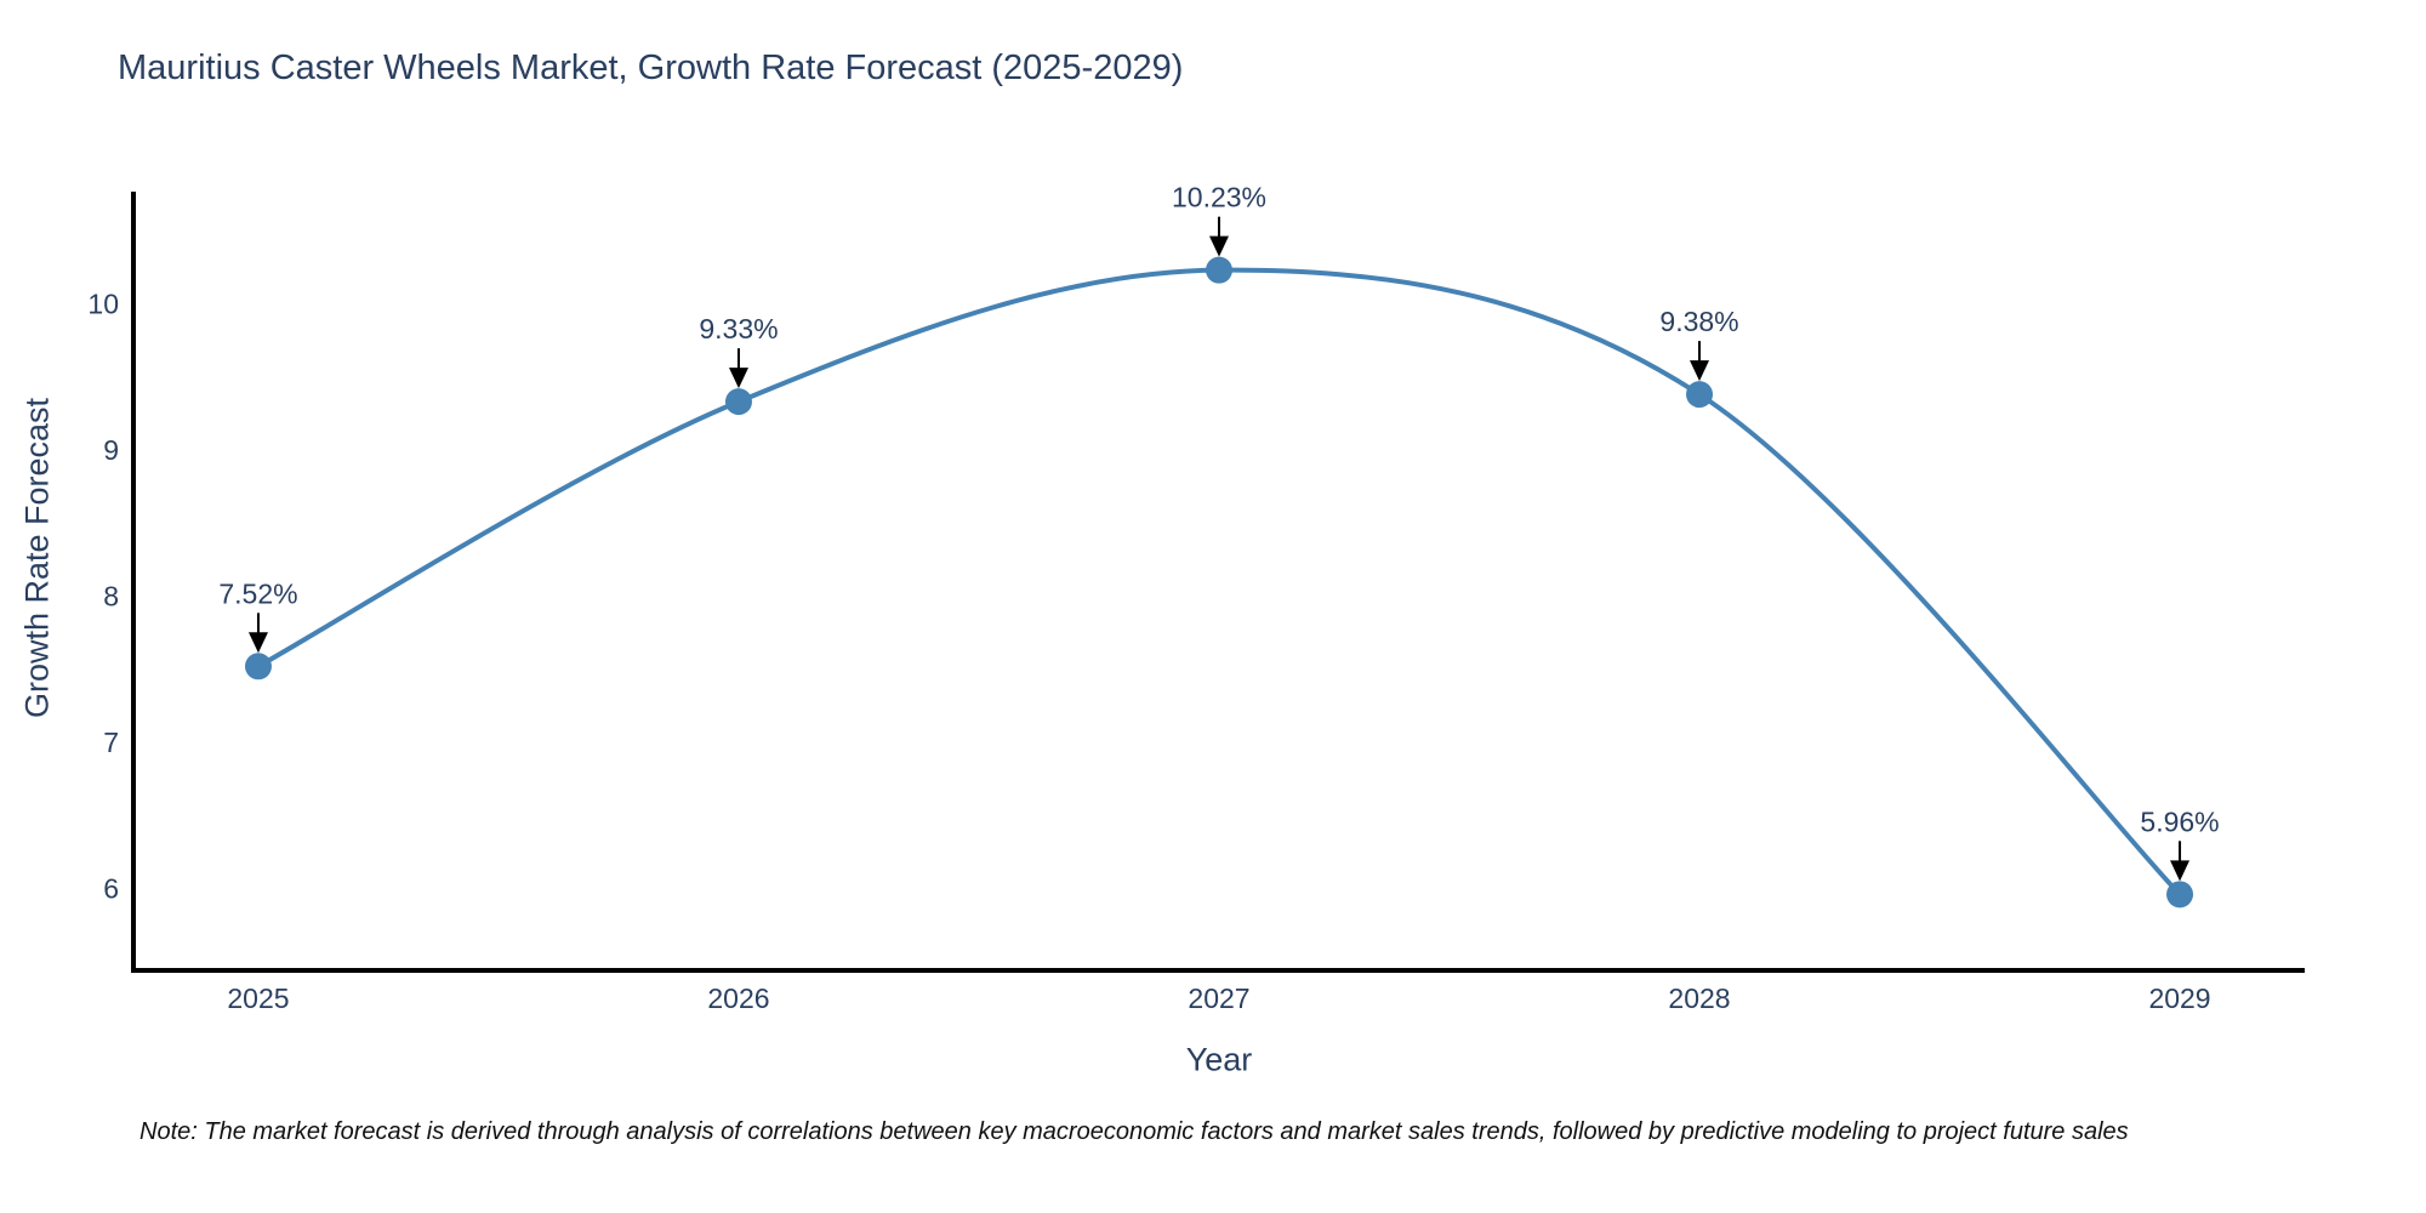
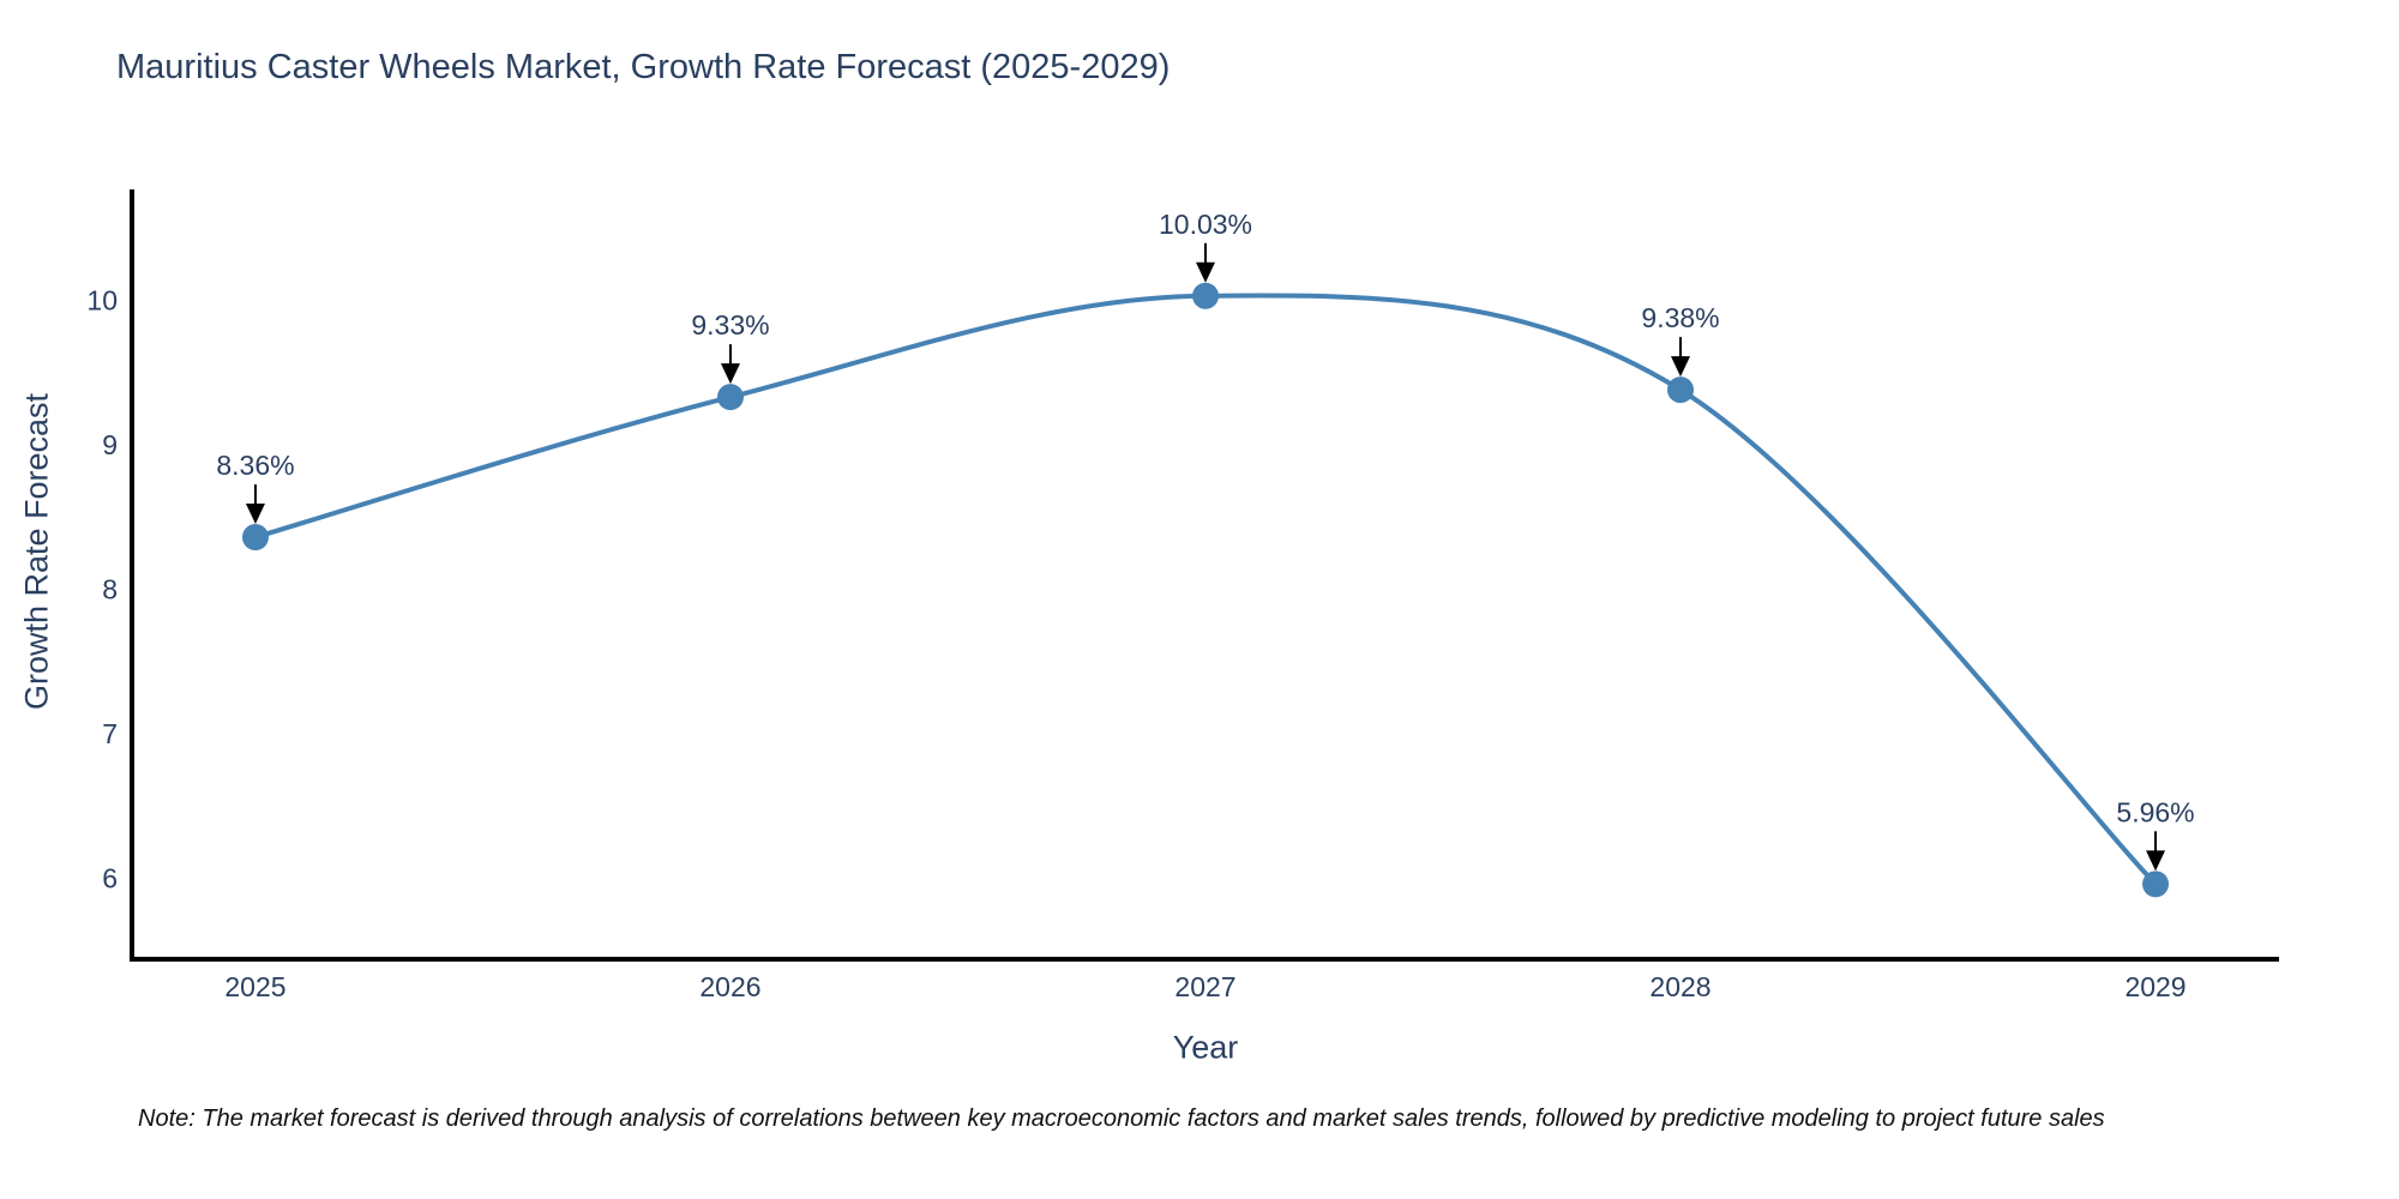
2025: 7.52% -> 8.36%
2027: 10.23% -> 10.03%
